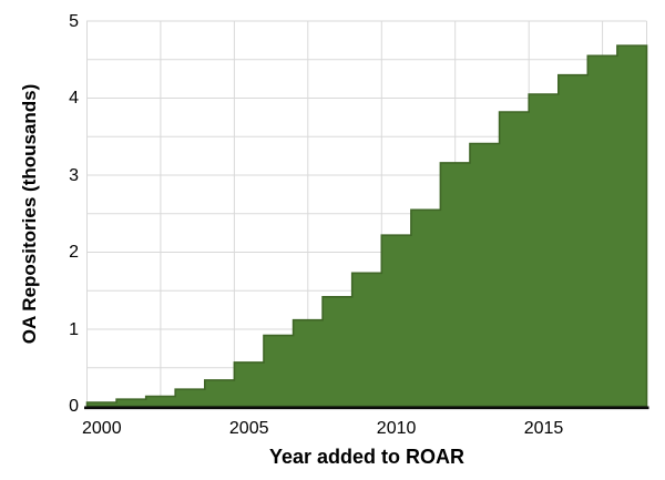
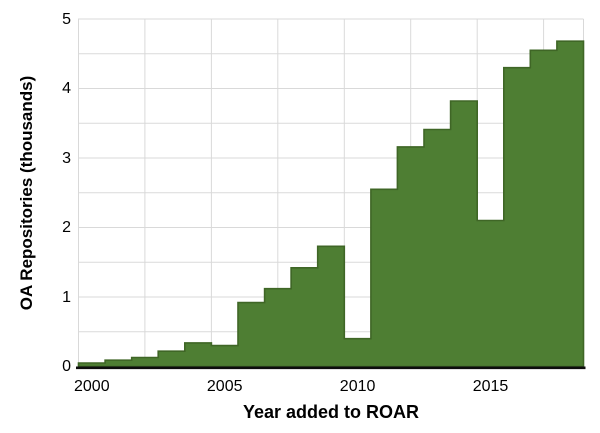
2005: 0.6 -> 0.3
2010: 2.2 -> 0.4
2015: 4.0 -> 2.1
